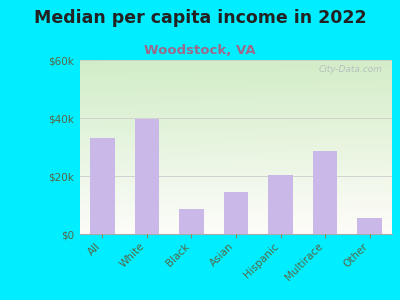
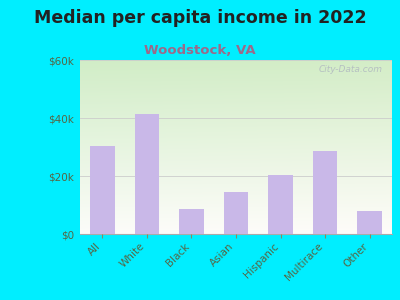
All: $33.0k -> $30.5k
White: $39.5k -> $41.5k
Other: $5.5k -> $8.0k
